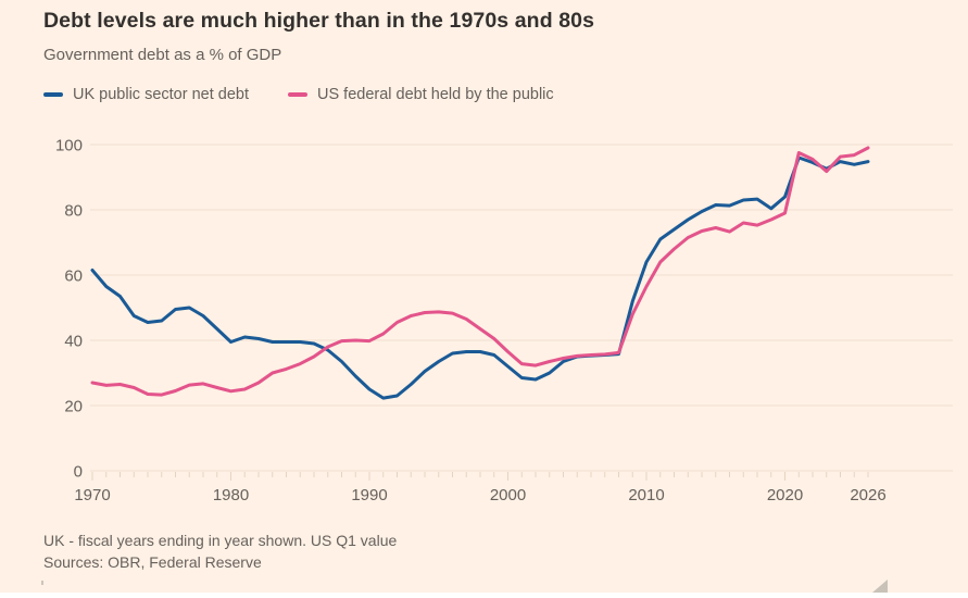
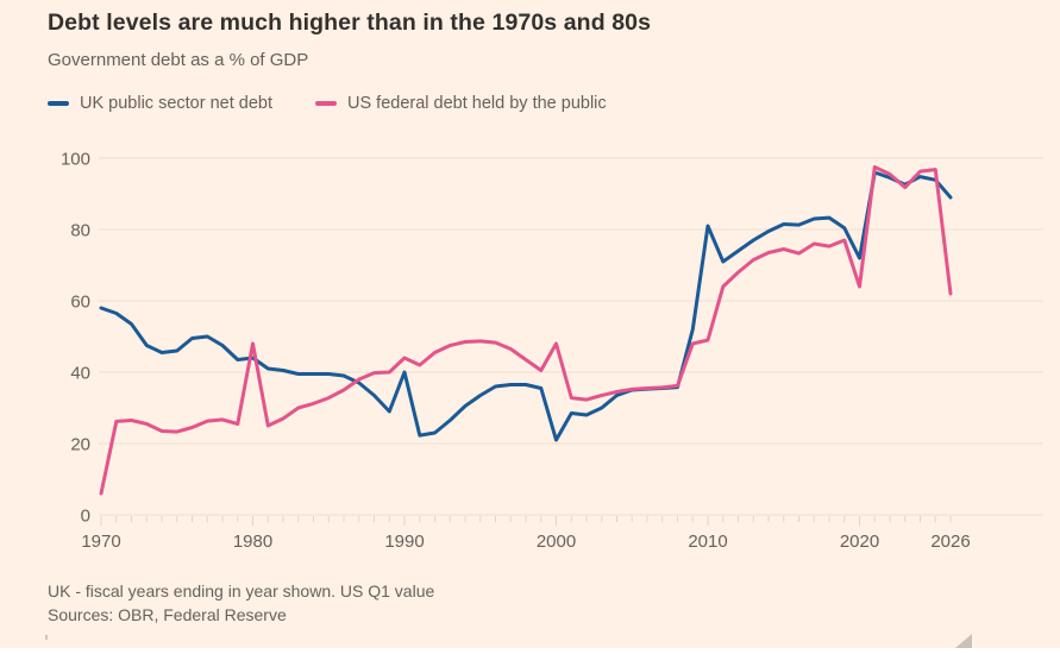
UK public sector net debt/1970: 62 -> 58
US federal debt held by the public/1970: 27 -> 6
UK public sector net debt/1980: 40 -> 44
US federal debt held by the public/1980: 24 -> 48
UK public sector net debt/1990: 25 -> 40
US federal debt held by the public/1990: 40 -> 44
UK public sector net debt/2000: 32 -> 21
US federal debt held by the public/2000: 36 -> 48
UK public sector net debt/2010: 64 -> 81
US federal debt held by the public/2010: 56 -> 49
UK public sector net debt/2020: 84 -> 72
US federal debt held by the public/2020: 79 -> 64
UK public sector net debt/2026: 95 -> 89
US federal debt held by the public/2026: 99 -> 62
